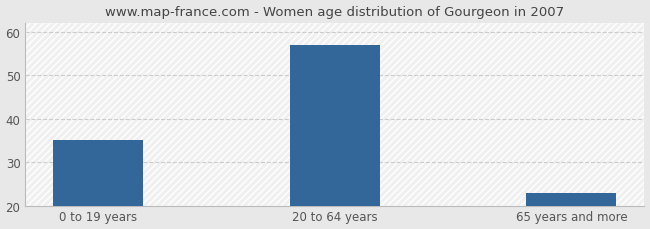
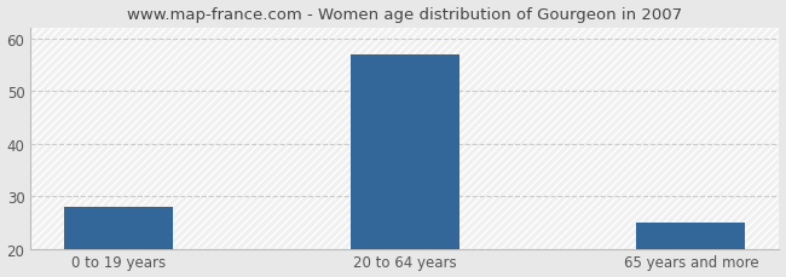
0 to 19 years: 35 -> 28
65 years and more: 23 -> 25
